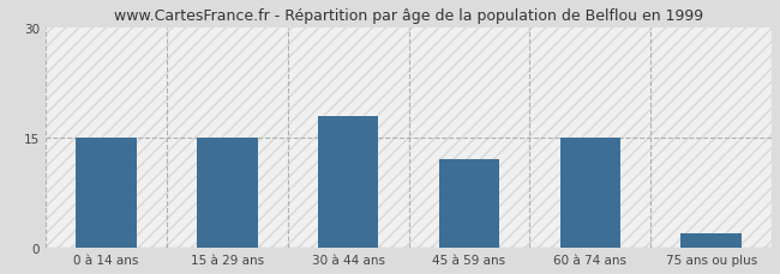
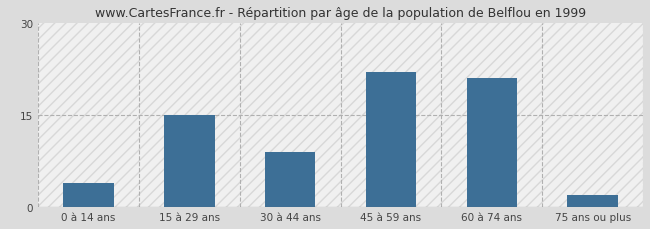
0 à 14 ans: 15 -> 4
30 à 44 ans: 18 -> 9
45 à 59 ans: 12 -> 22
60 à 74 ans: 15 -> 21
